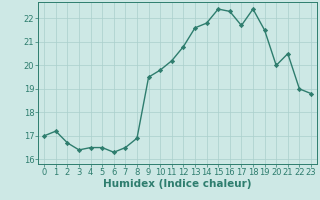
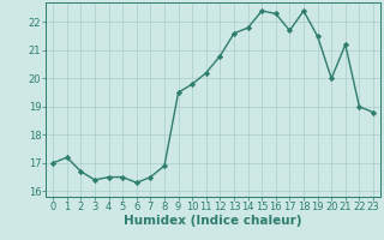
21: 20.5 -> 21.2
